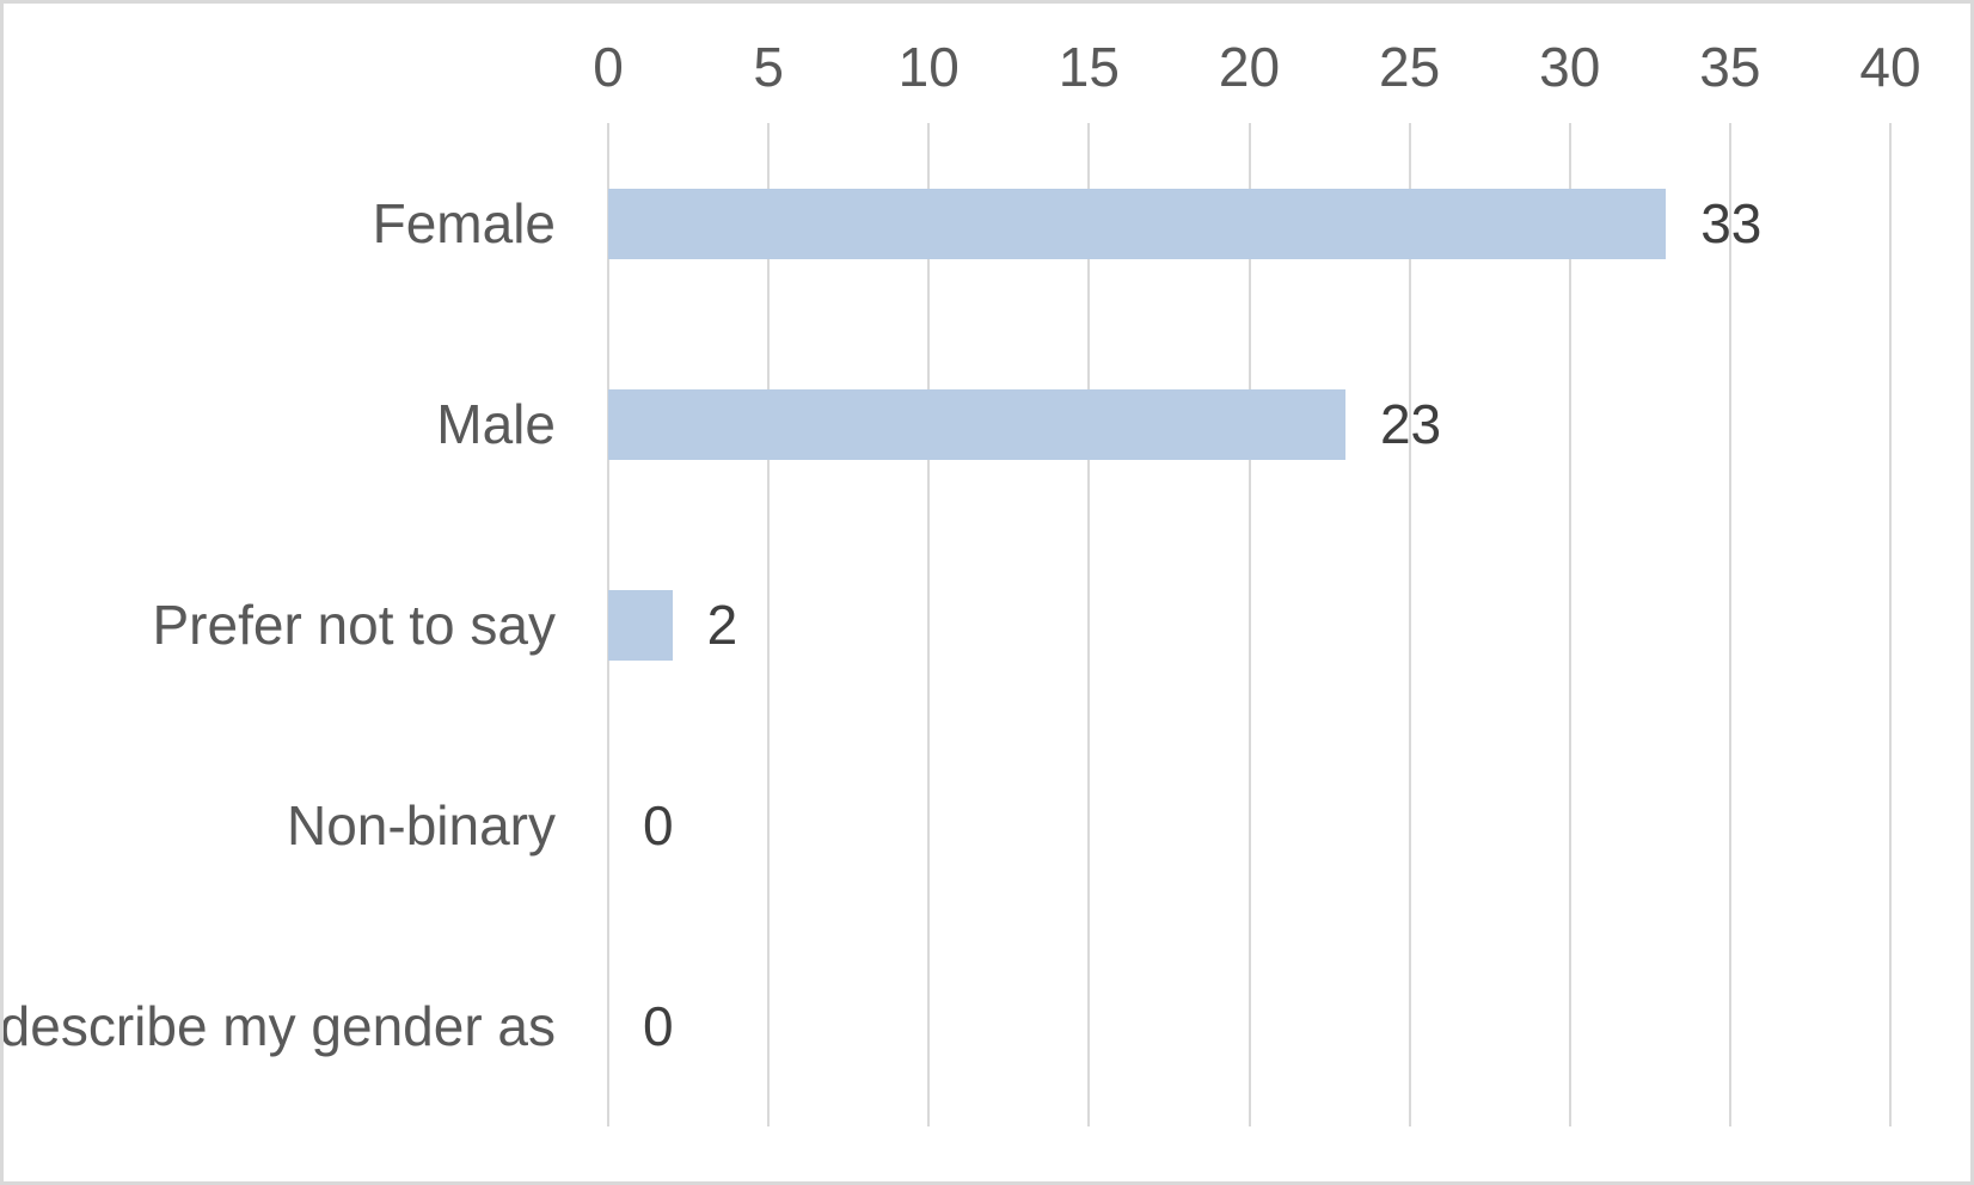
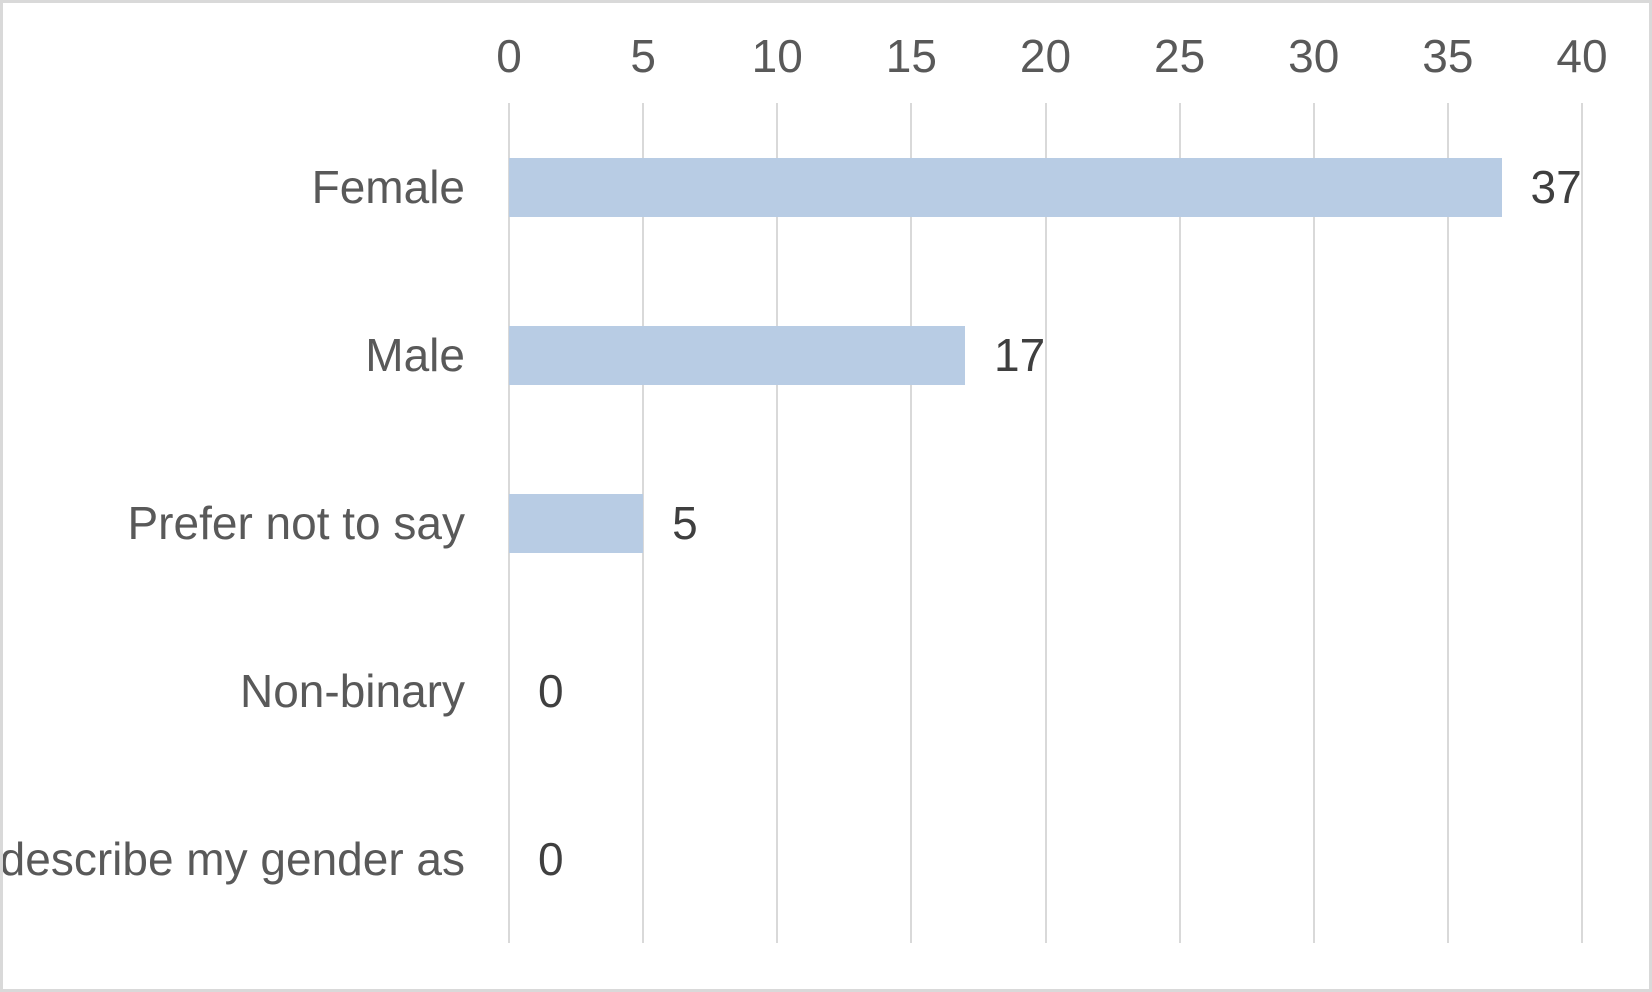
Female: 33 -> 37
Male: 23 -> 17
Prefer not to say: 2 -> 5
